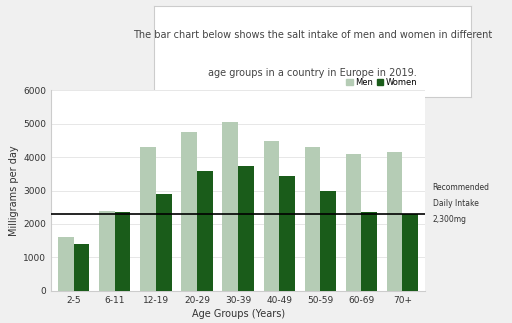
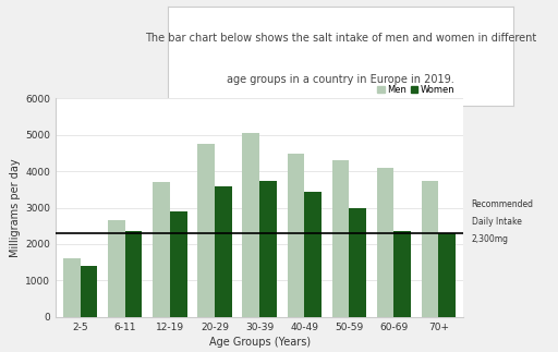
Men/6-11: 2400 -> 2650
Men/12-19: 4300 -> 3700
Men/70+: 4150 -> 3750
